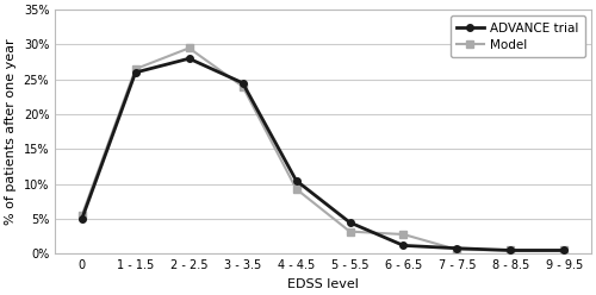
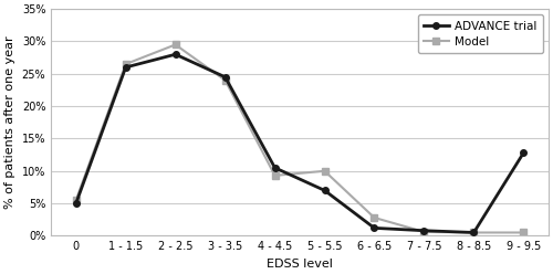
ADVANCE trial/5 - 5.5: 4.5% -> 7.0%
Model/5 - 5.5: 3.2% -> 10.0%
ADVANCE trial/9 - 9.5: 0.5% -> 12.8%
